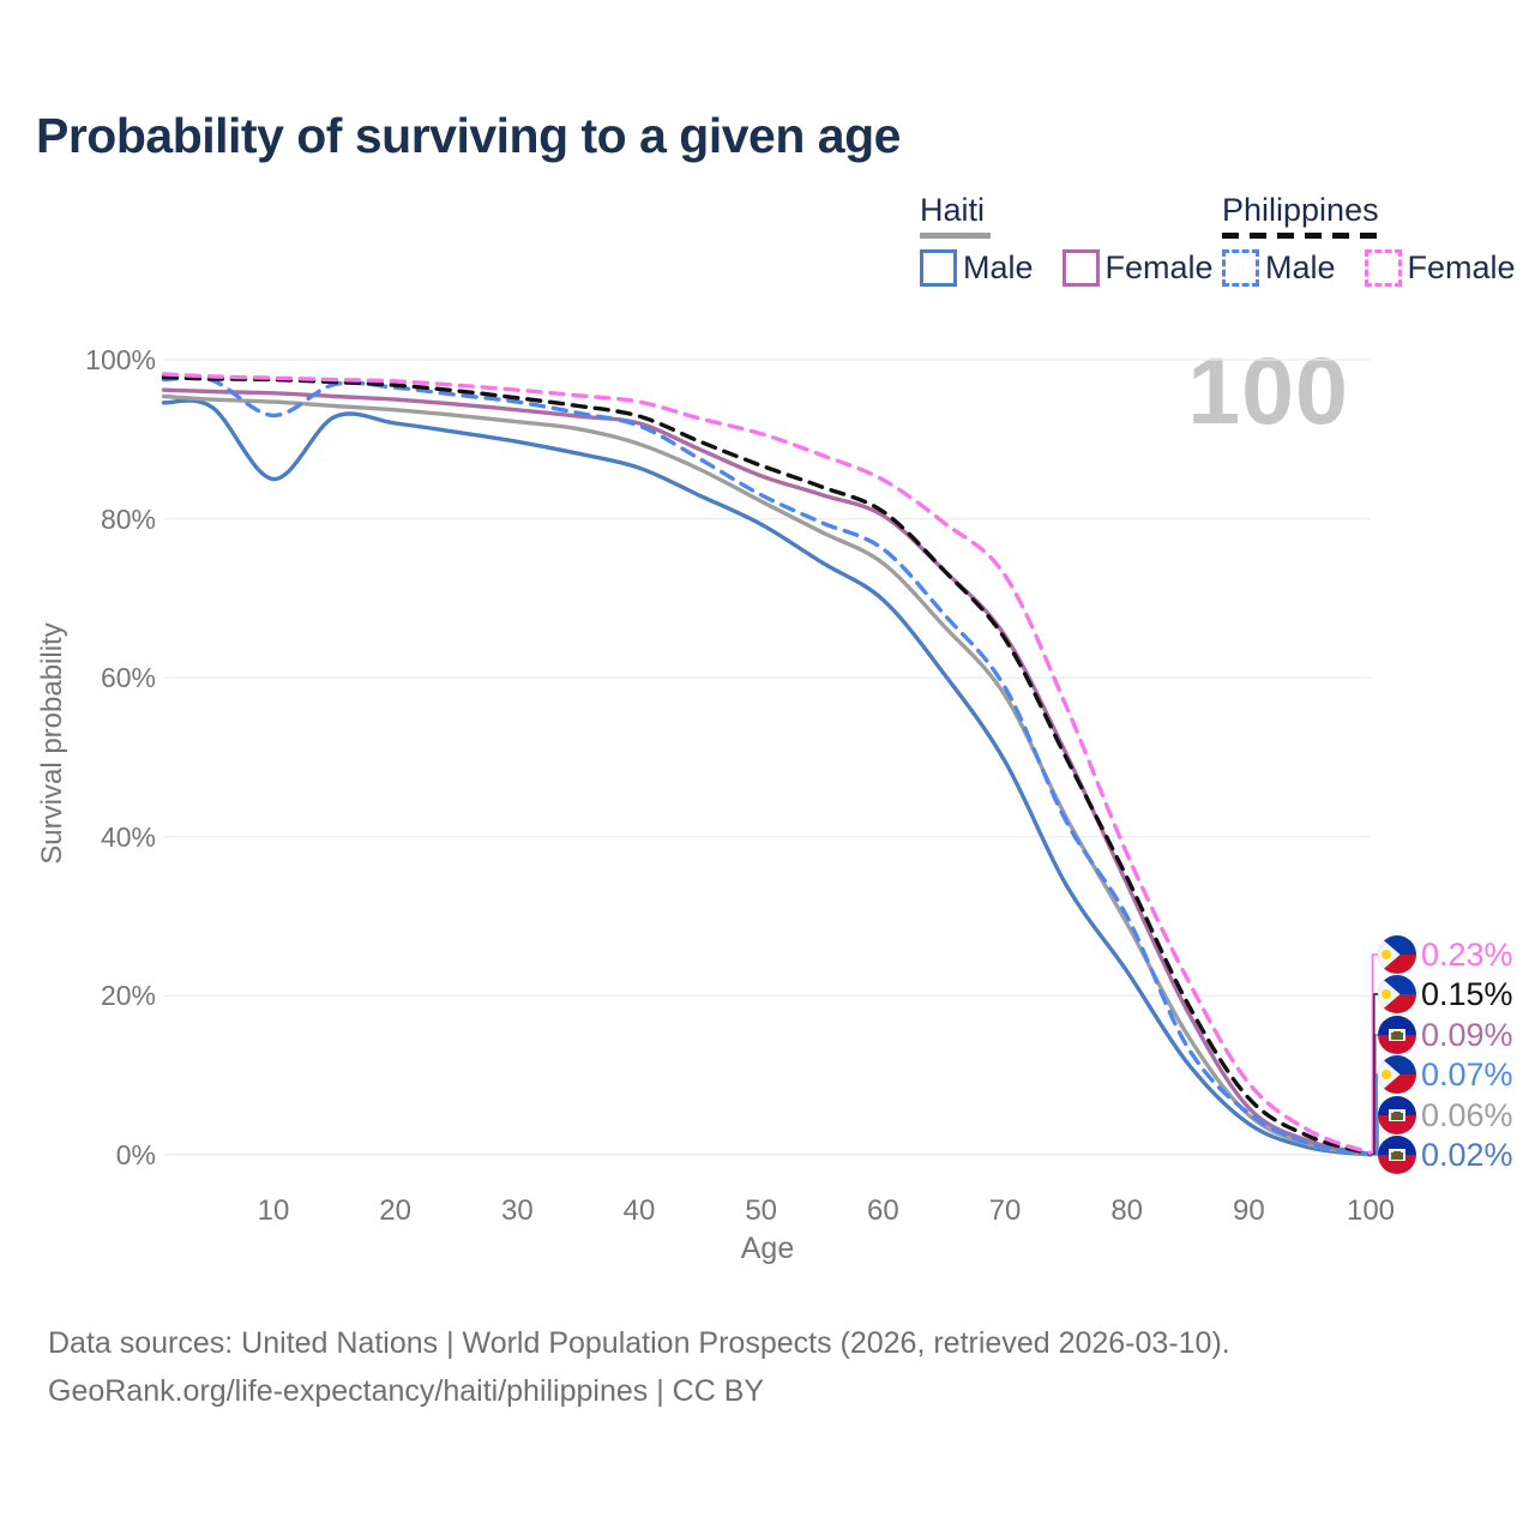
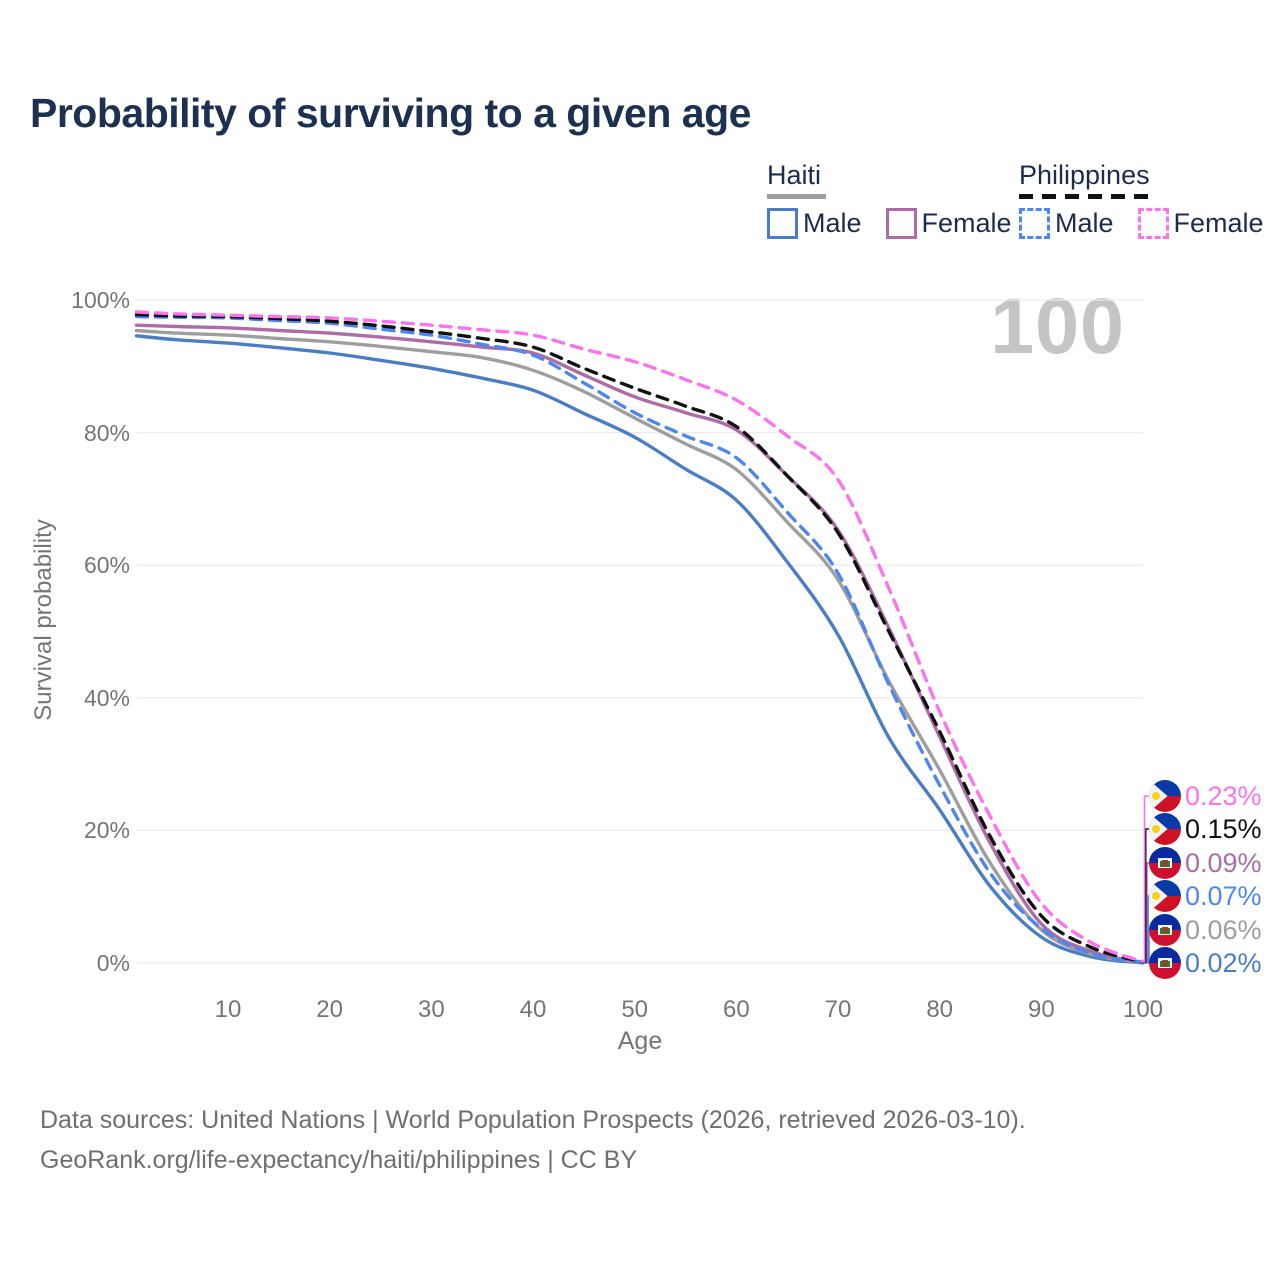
Haiti Male/10: 85% -> 94%
Philippines Male/10: 93% -> 97%
Philippines Male/80: 30% -> 27%
